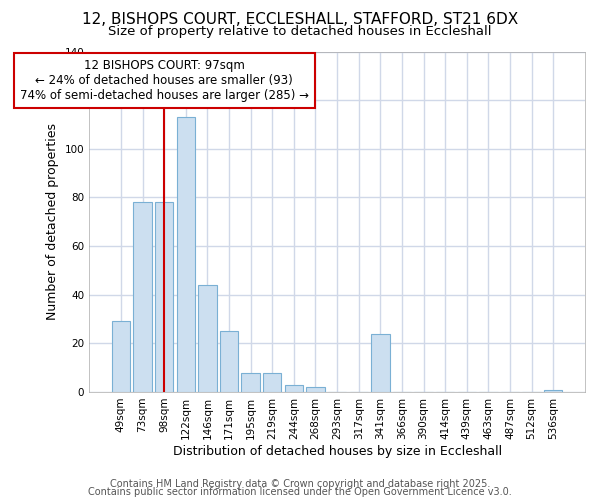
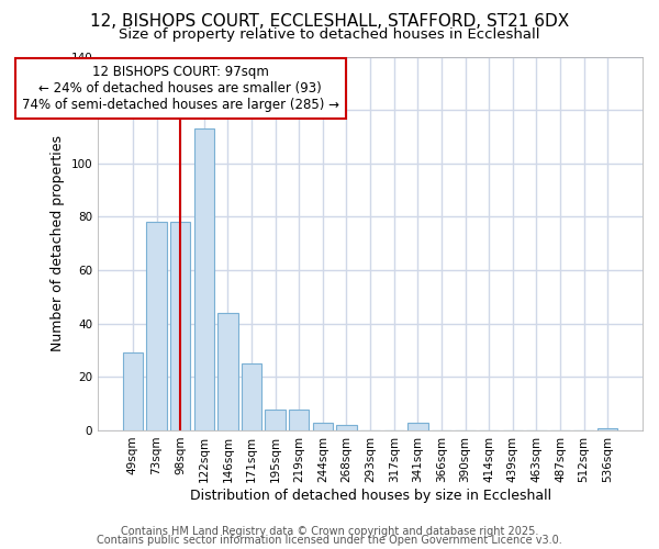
341sqm: 24 -> 3
